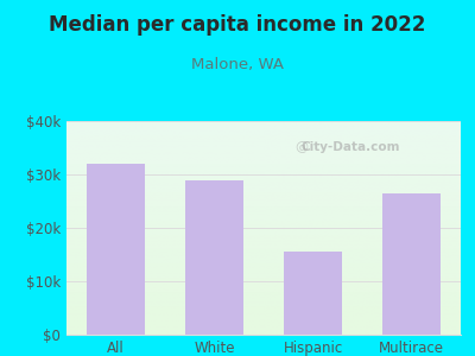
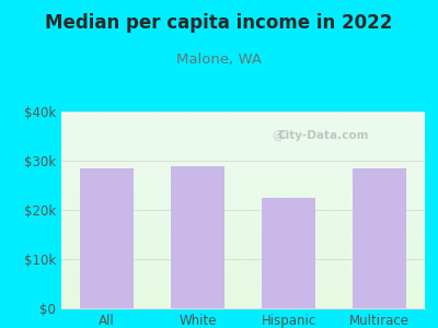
All: $32.0k -> $28.5k
Hispanic: $15.5k -> $22.5k
Multirace: $26.5k -> $28.5k
